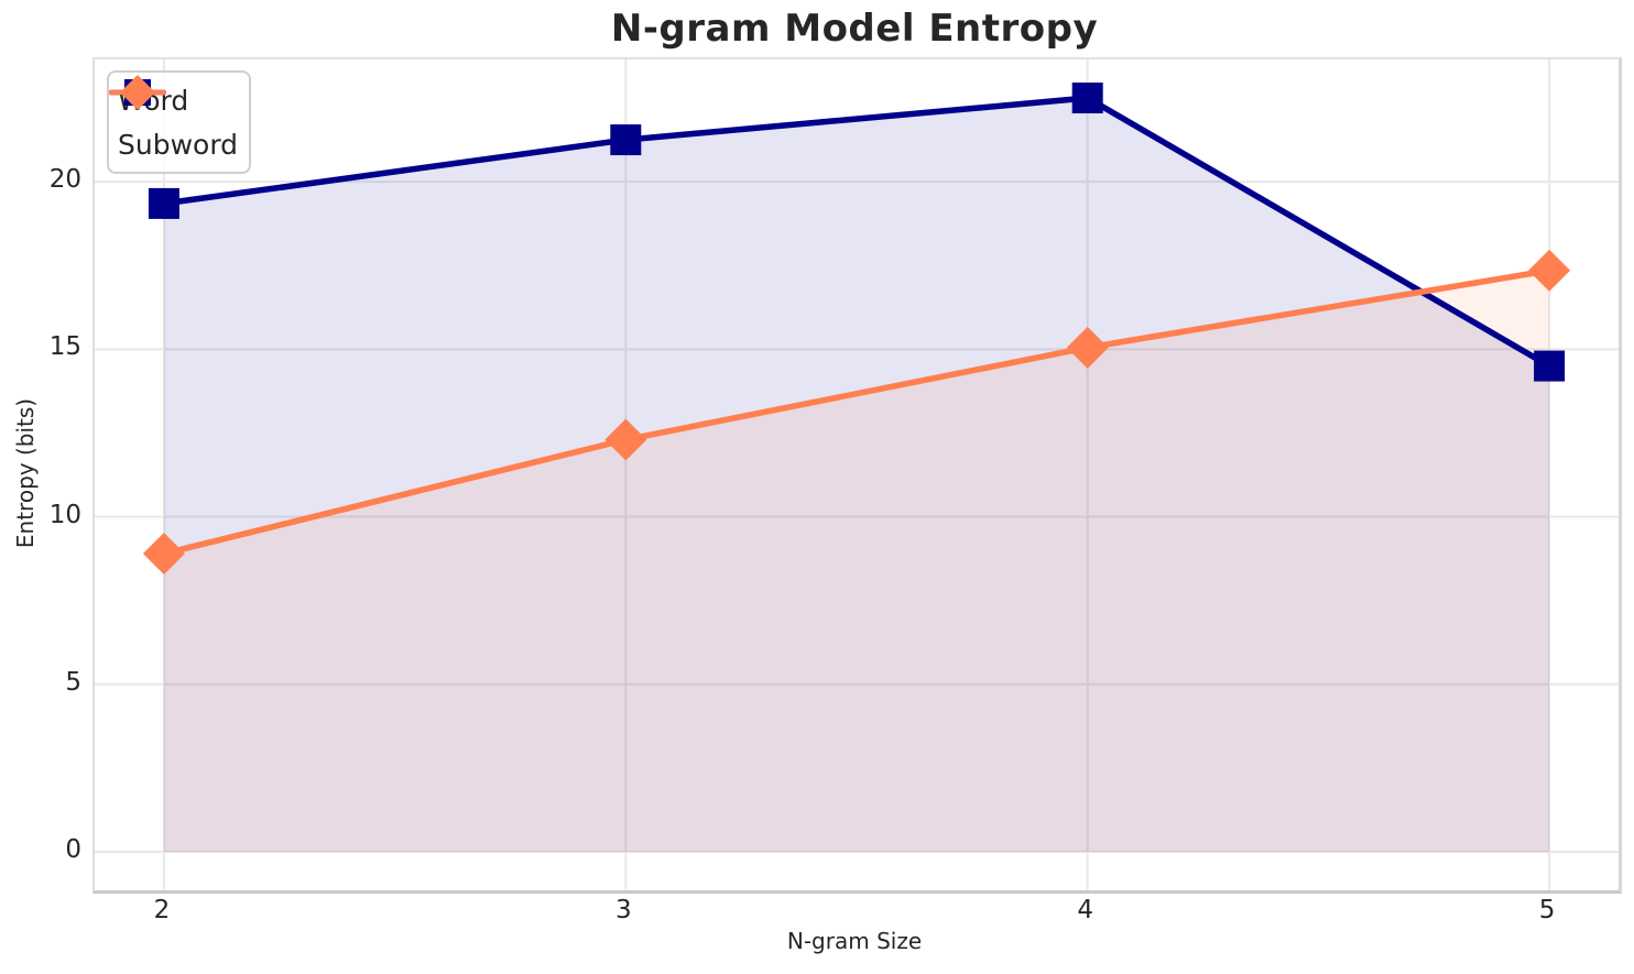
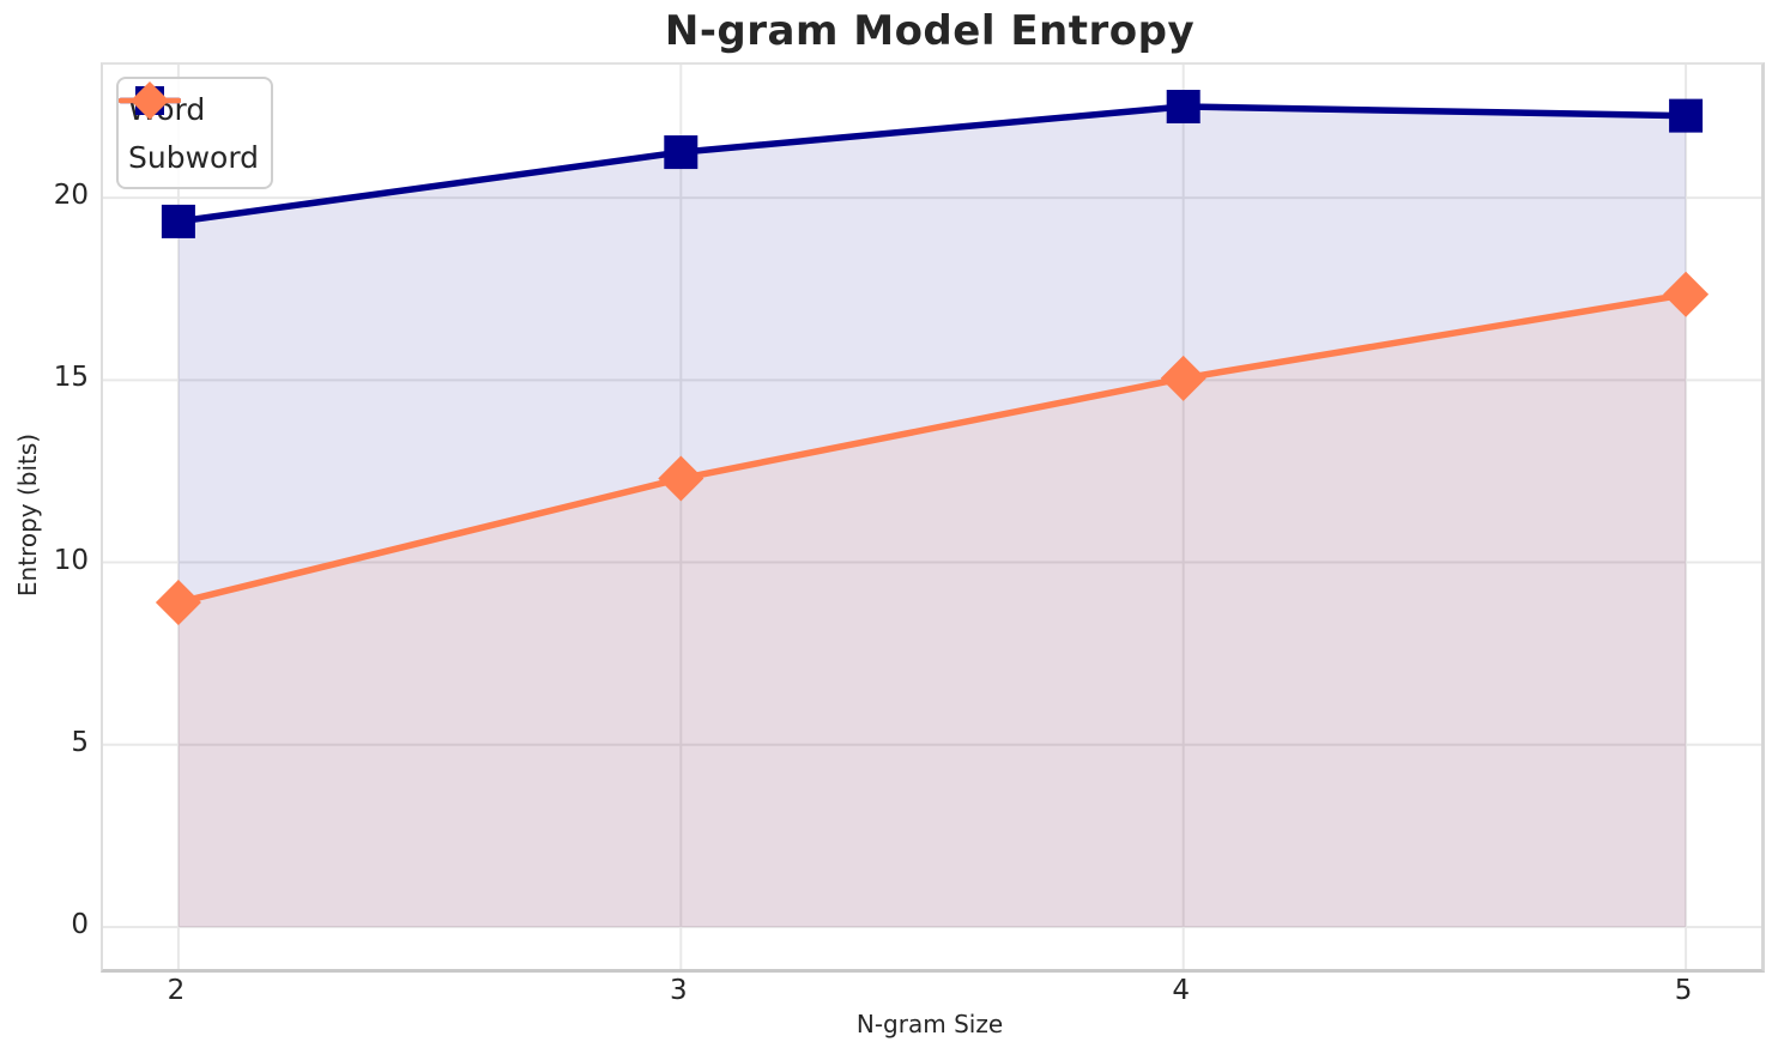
Word/5: 14.5 -> 22.2
